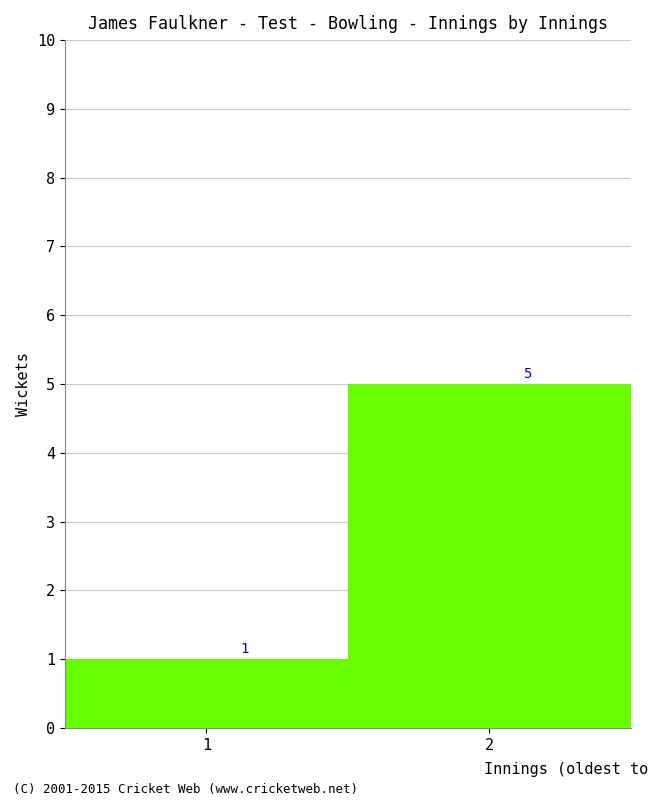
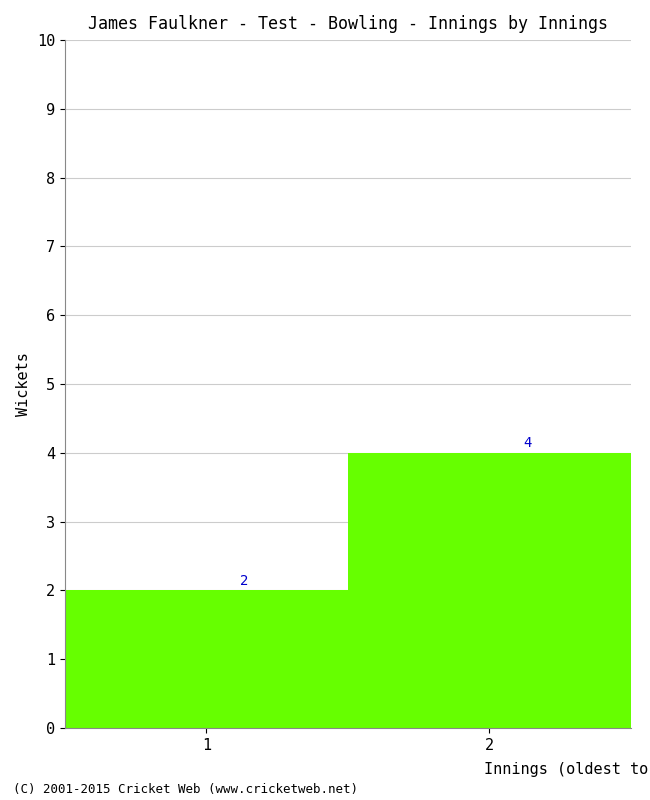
1: 1 -> 2
2: 5 -> 4
